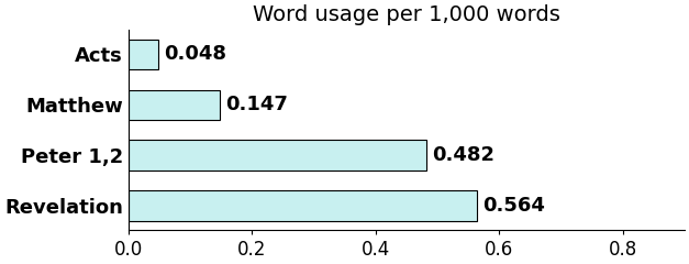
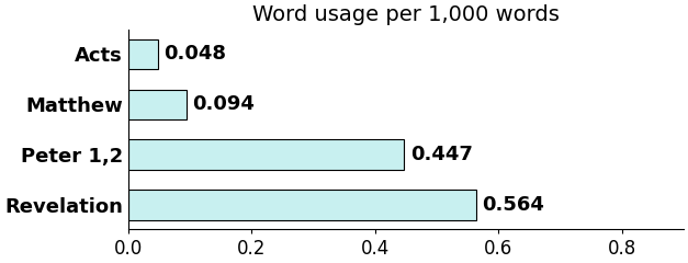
Matthew: 0.147 -> 0.094
Peter 1,2: 0.482 -> 0.447
